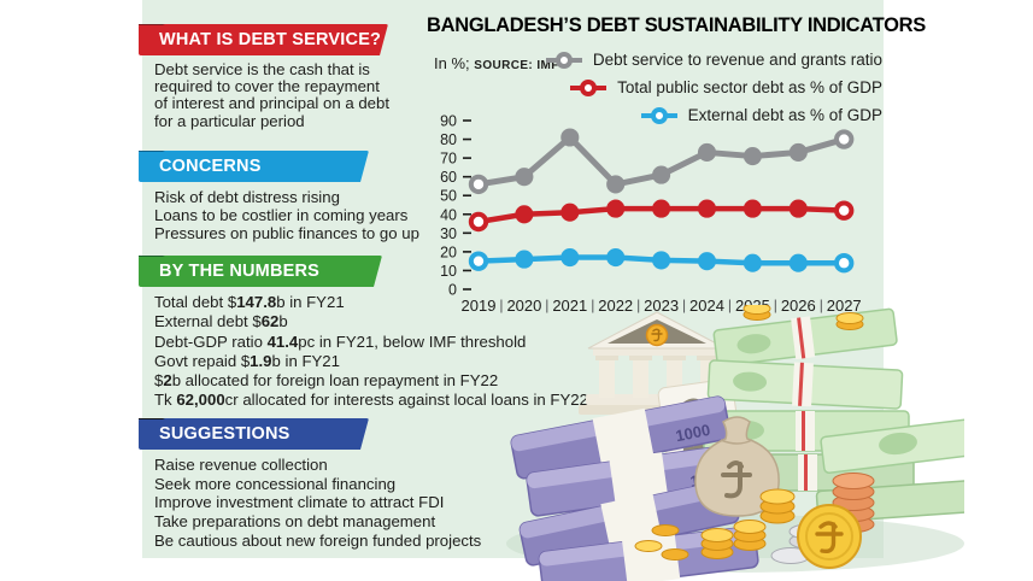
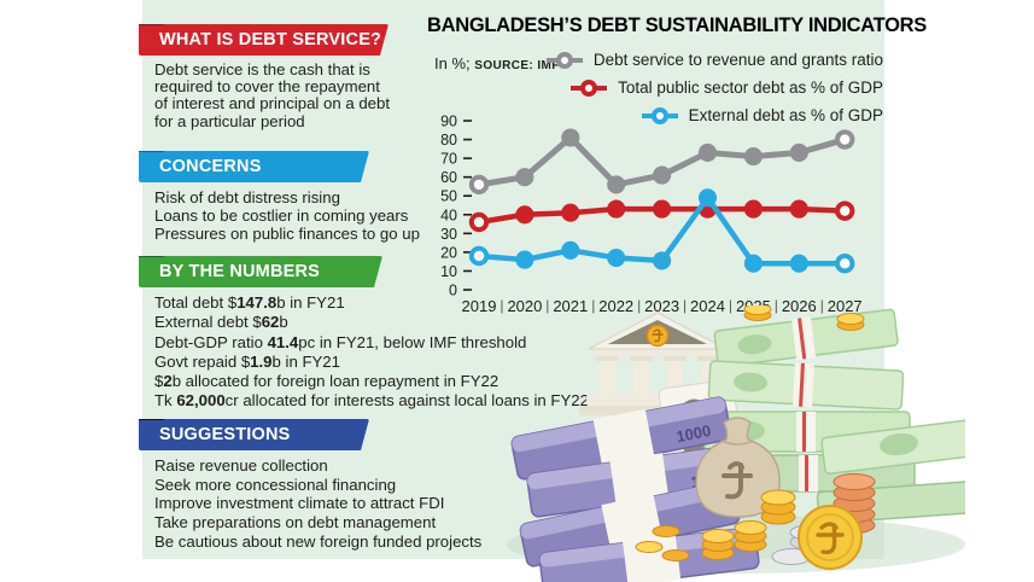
External debt as % of GDP/2019: 15 -> 18
External debt as % of GDP/2021: 17 -> 21
External debt as % of GDP/2024: 15 -> 49
